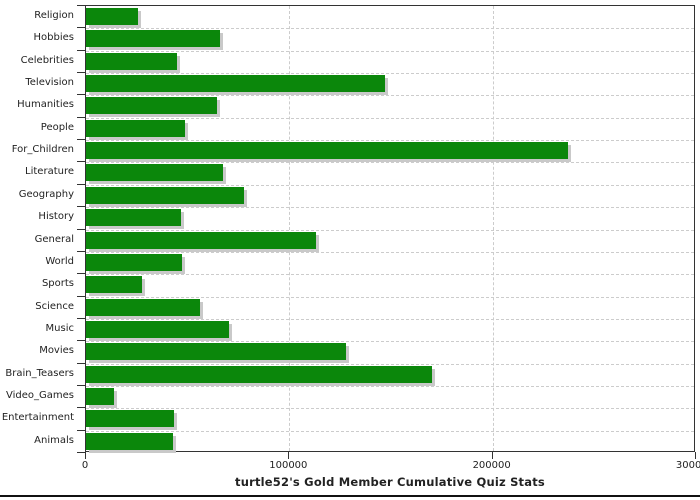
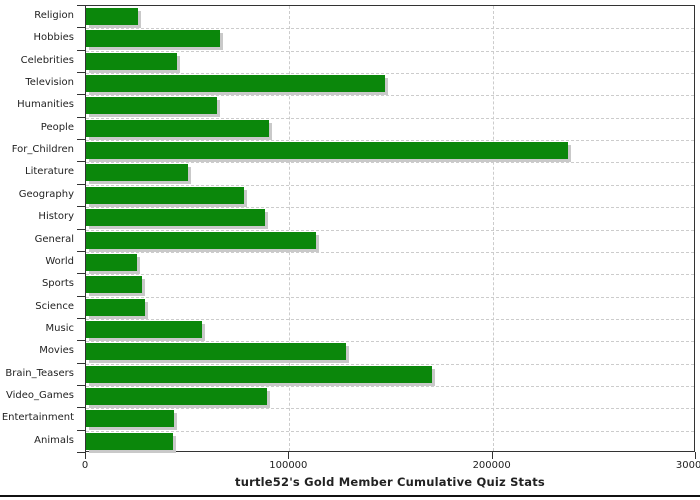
People: 49000 -> 90000
Literature: 67000 -> 50000
History: 47000 -> 88000
World: 47000 -> 25000
Science: 56000 -> 29000
Music: 70000 -> 57000
Video_Games: 14000 -> 89000
